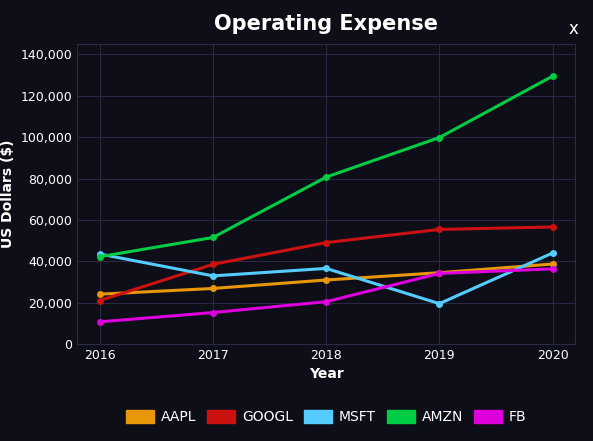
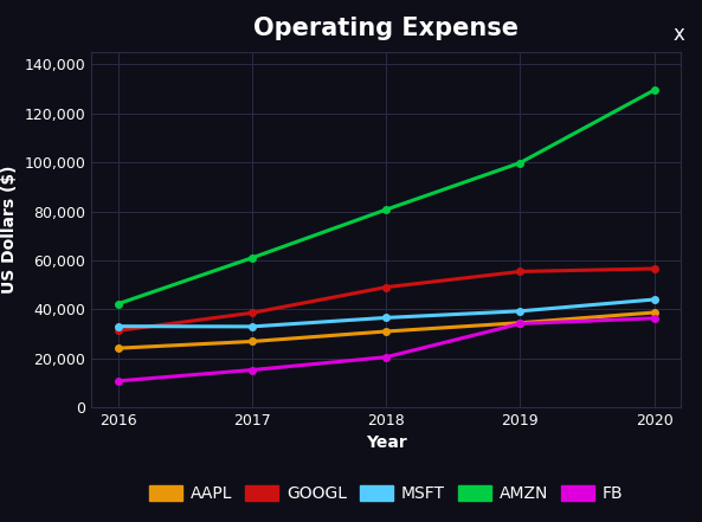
GOOGL/2016: 21,000 -> 31,200
MSFT/2016: 43,500 -> 33,000
AMZN/2017: 51,500 -> 61,000
MSFT/2019: 19,500 -> 39,200
